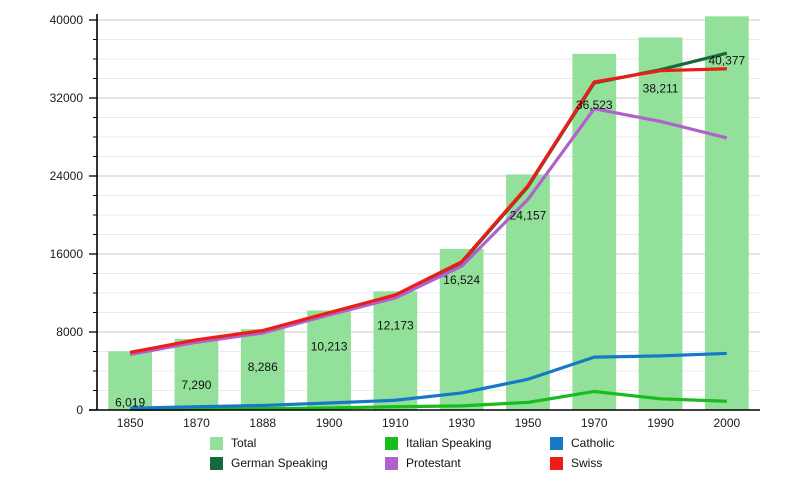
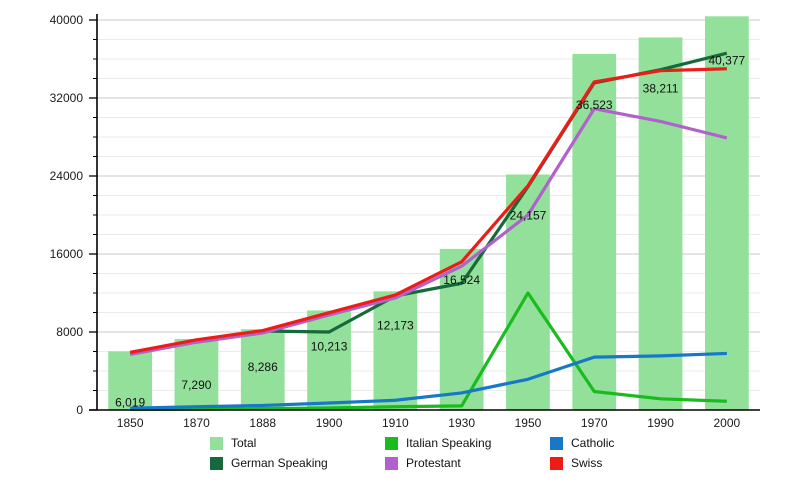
German Speaking/1900: 10000 -> 8000
German Speaking/1930: 15000 -> 13000
Italian Speaking/1950: 1000 -> 12000
Protestant/1950: 22000 -> 20000
